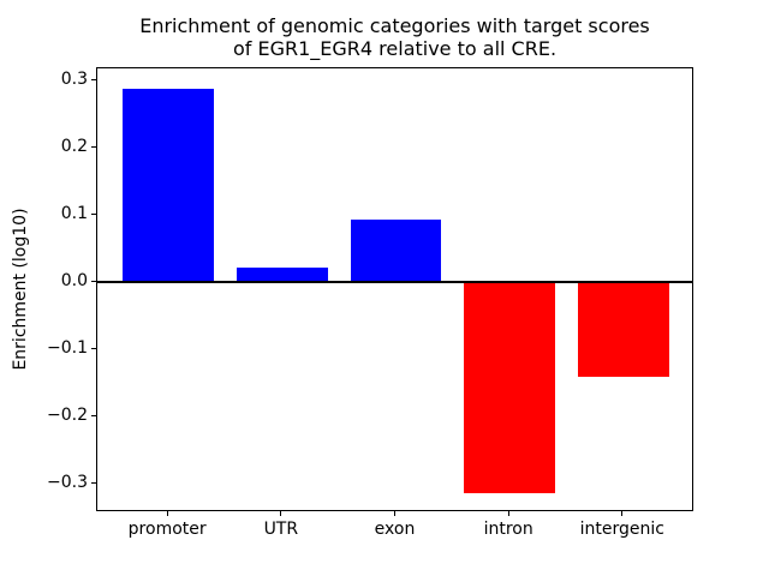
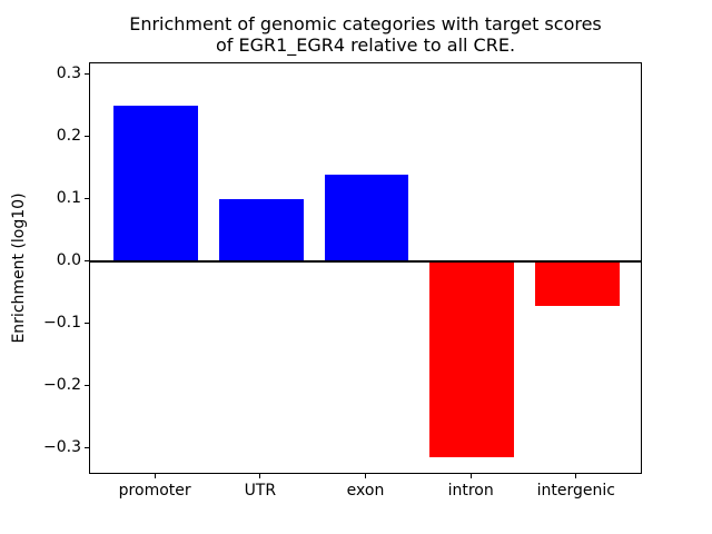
promoter: 0.29 -> 0.25
UTR: 0.02 -> 0.10
exon: 0.09 -> 0.14
intergenic: -0.14 -> -0.07
